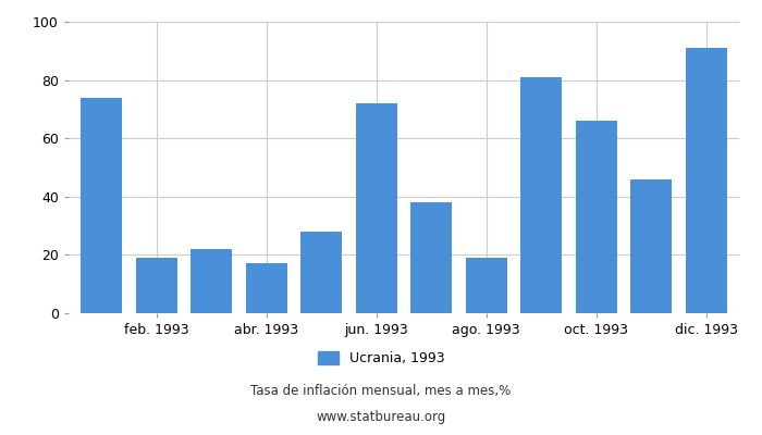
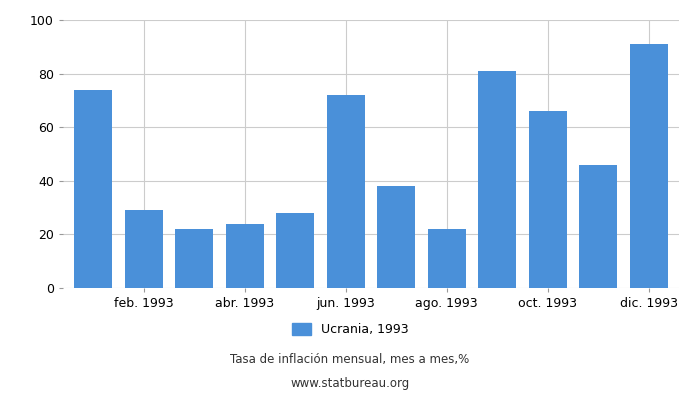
feb. 1993: 19 -> 29
abr. 1993: 17 -> 24
ago. 1993: 19 -> 22
